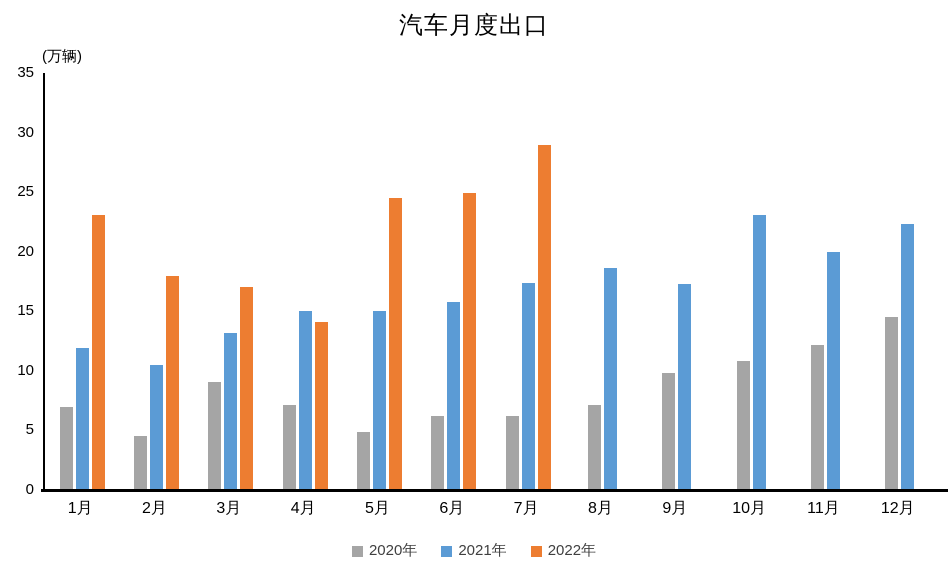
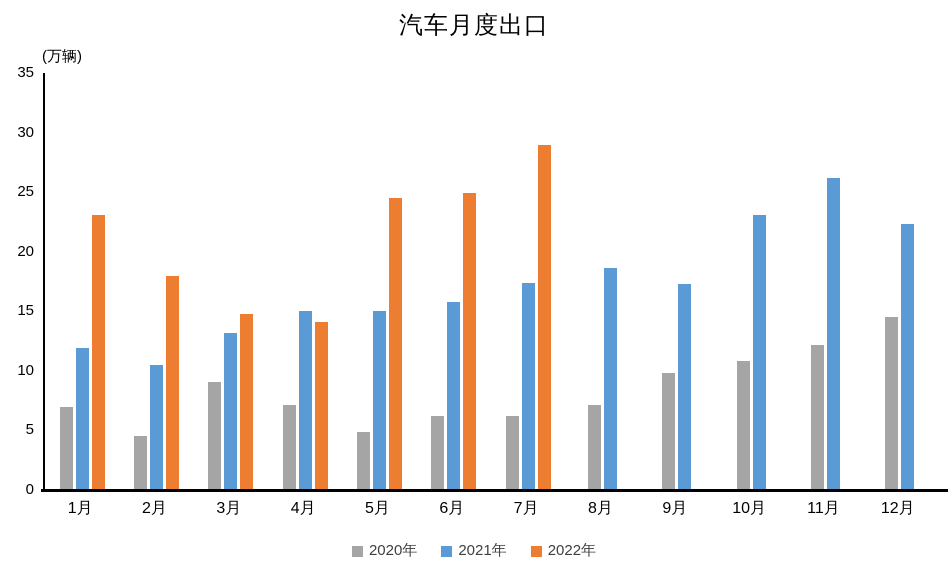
2022年/3月: 17.0 -> 14.8
2021年/11月: 20.0 -> 26.2
